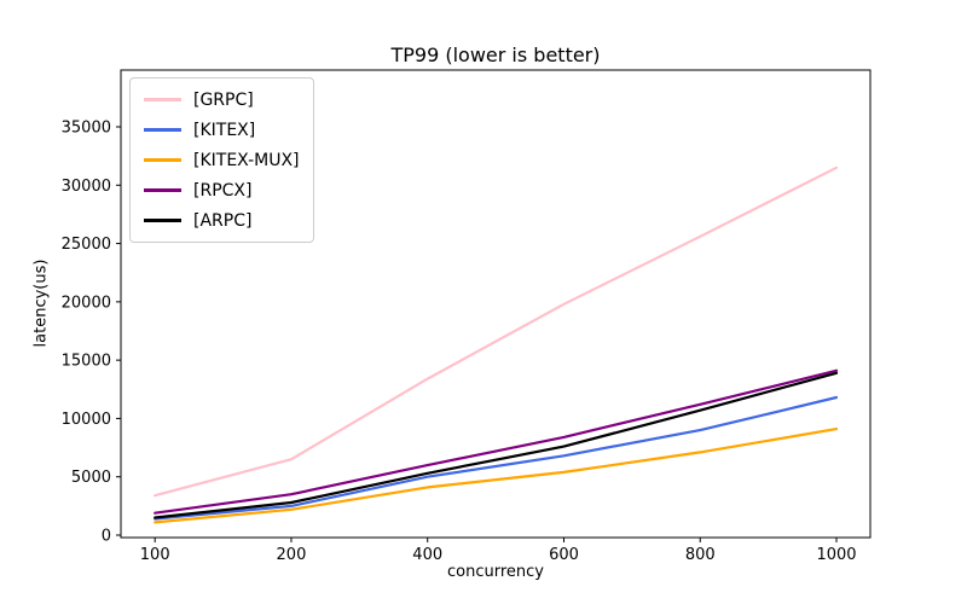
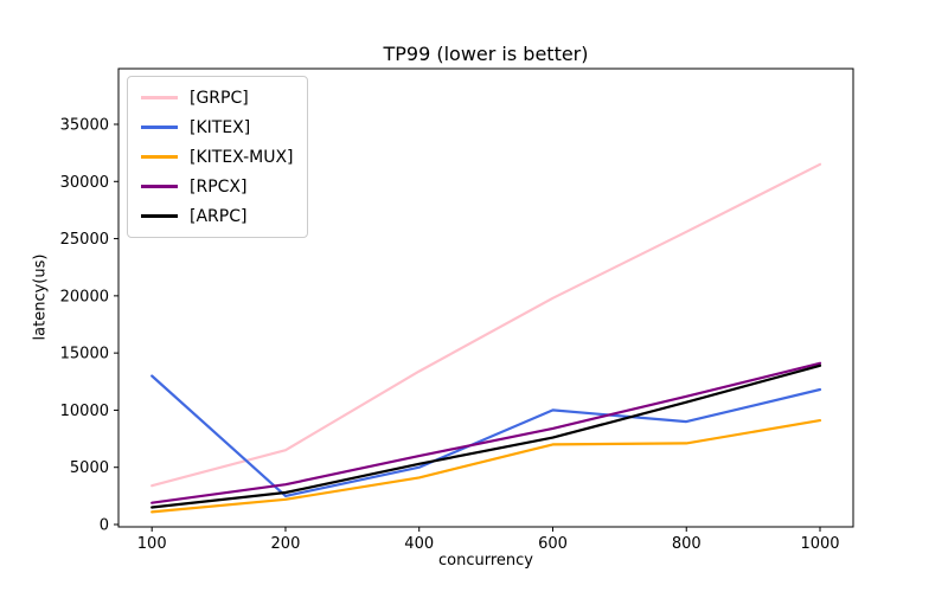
[KITEX]/100: 1000 -> 13000
[KITEX]/600: 7000 -> 10000
[KITEX-MUX]/600: 5000 -> 7000
